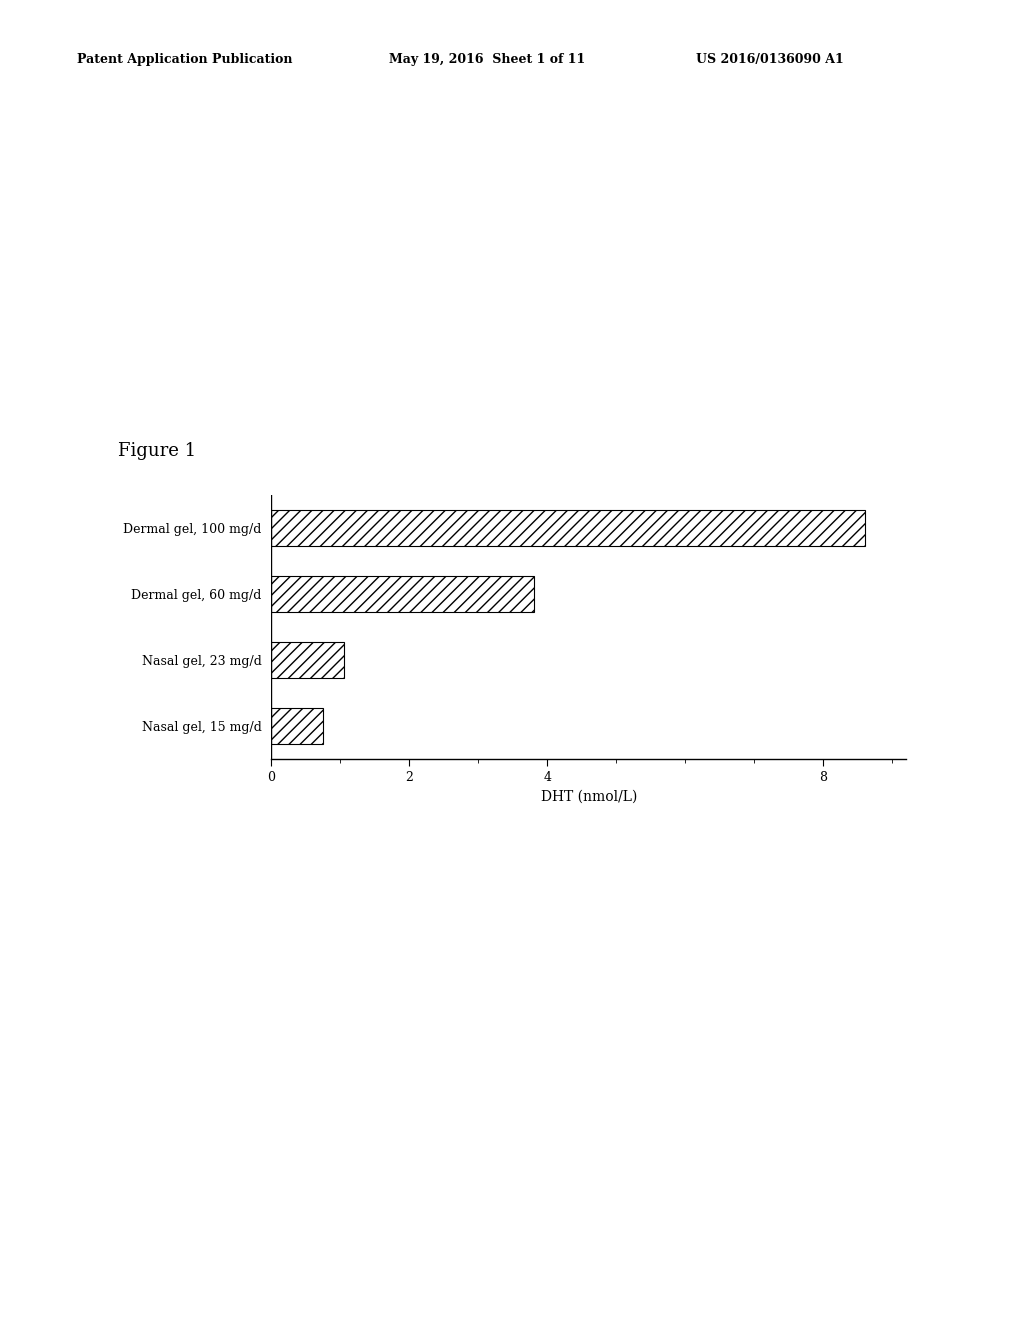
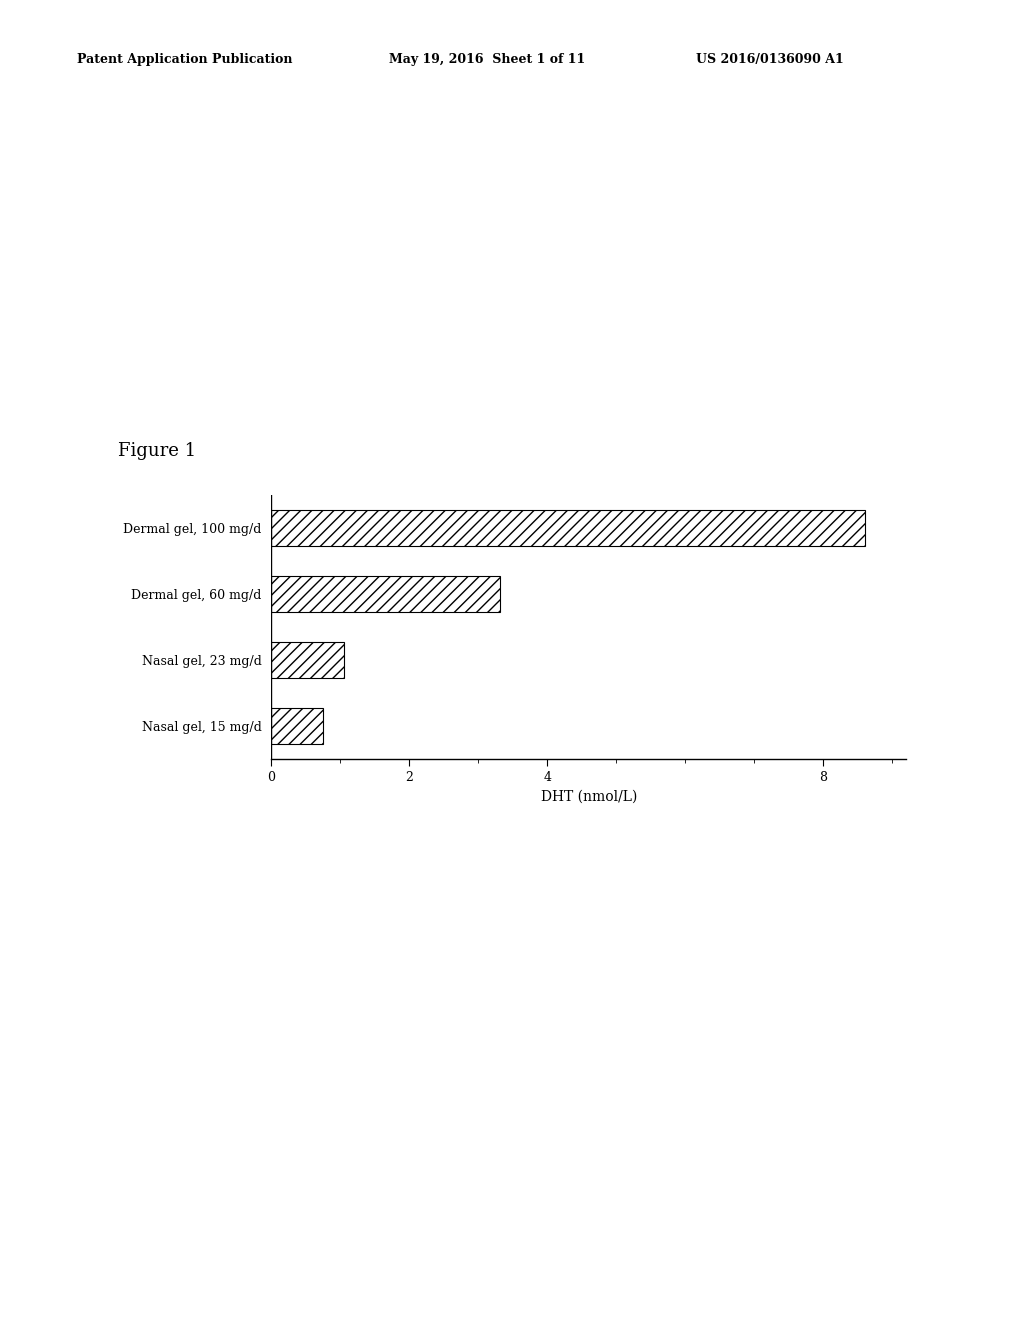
Dermal gel, 60 mg/d: 3.80 -> 3.32
